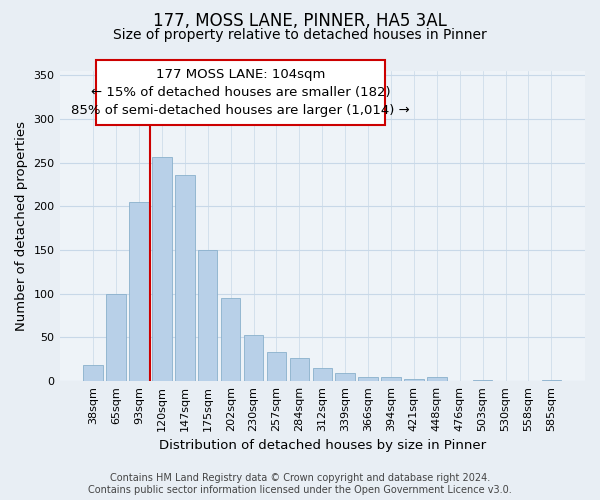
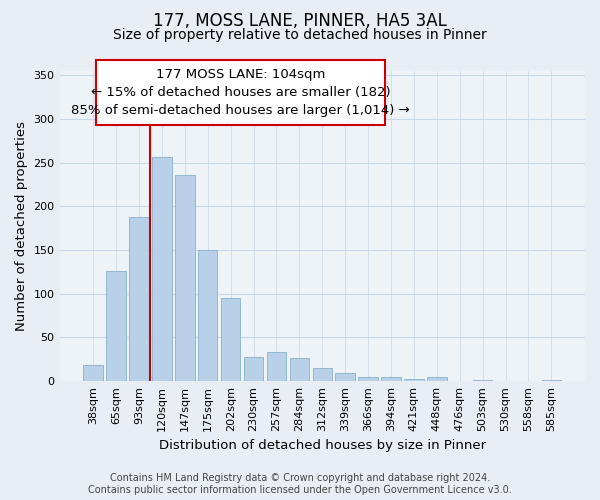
65sqm: 100 -> 126
93sqm: 205 -> 188
230sqm: 53 -> 28
